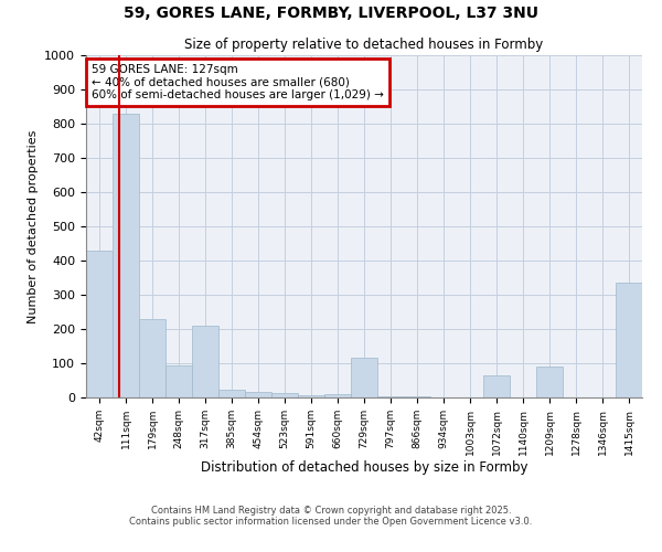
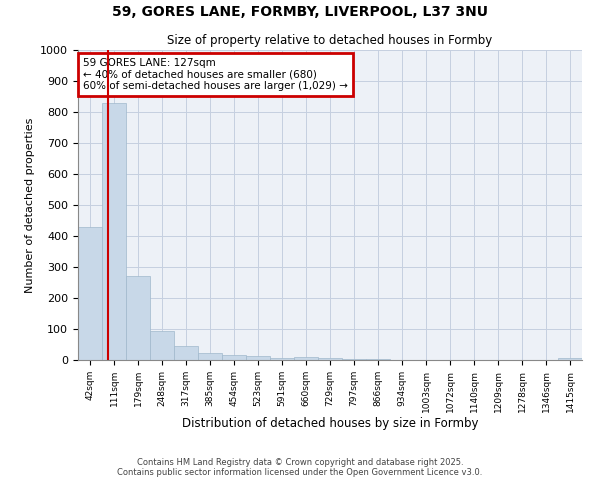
179sqm: 230 -> 270
317sqm: 210 -> 45
729sqm: 115 -> 8
1072sqm: 65 -> 1
1209sqm: 90 -> 1
1415sqm: 335 -> 5
